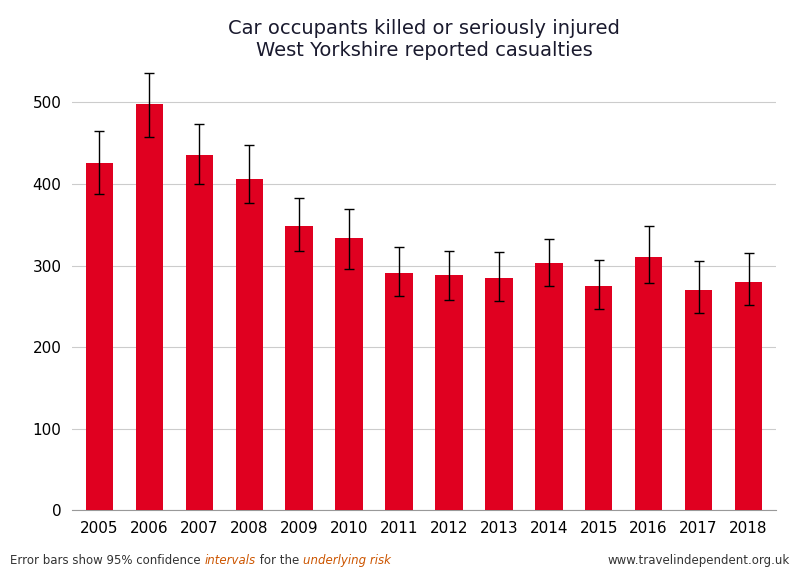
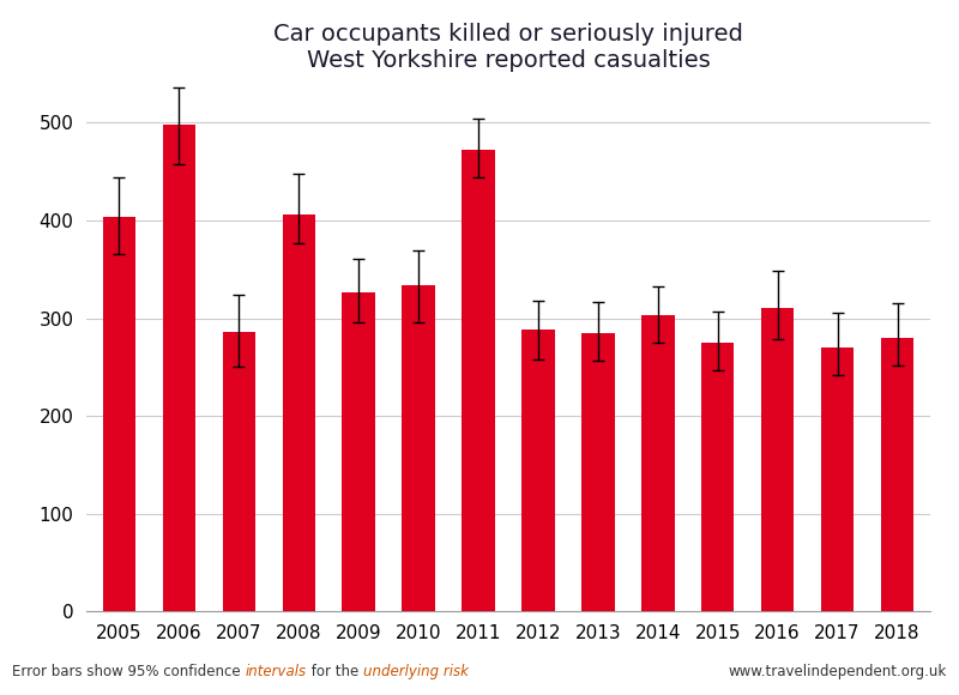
2005: 425 -> 404
2007: 435 -> 286
2009: 348 -> 326
2011: 291 -> 472
